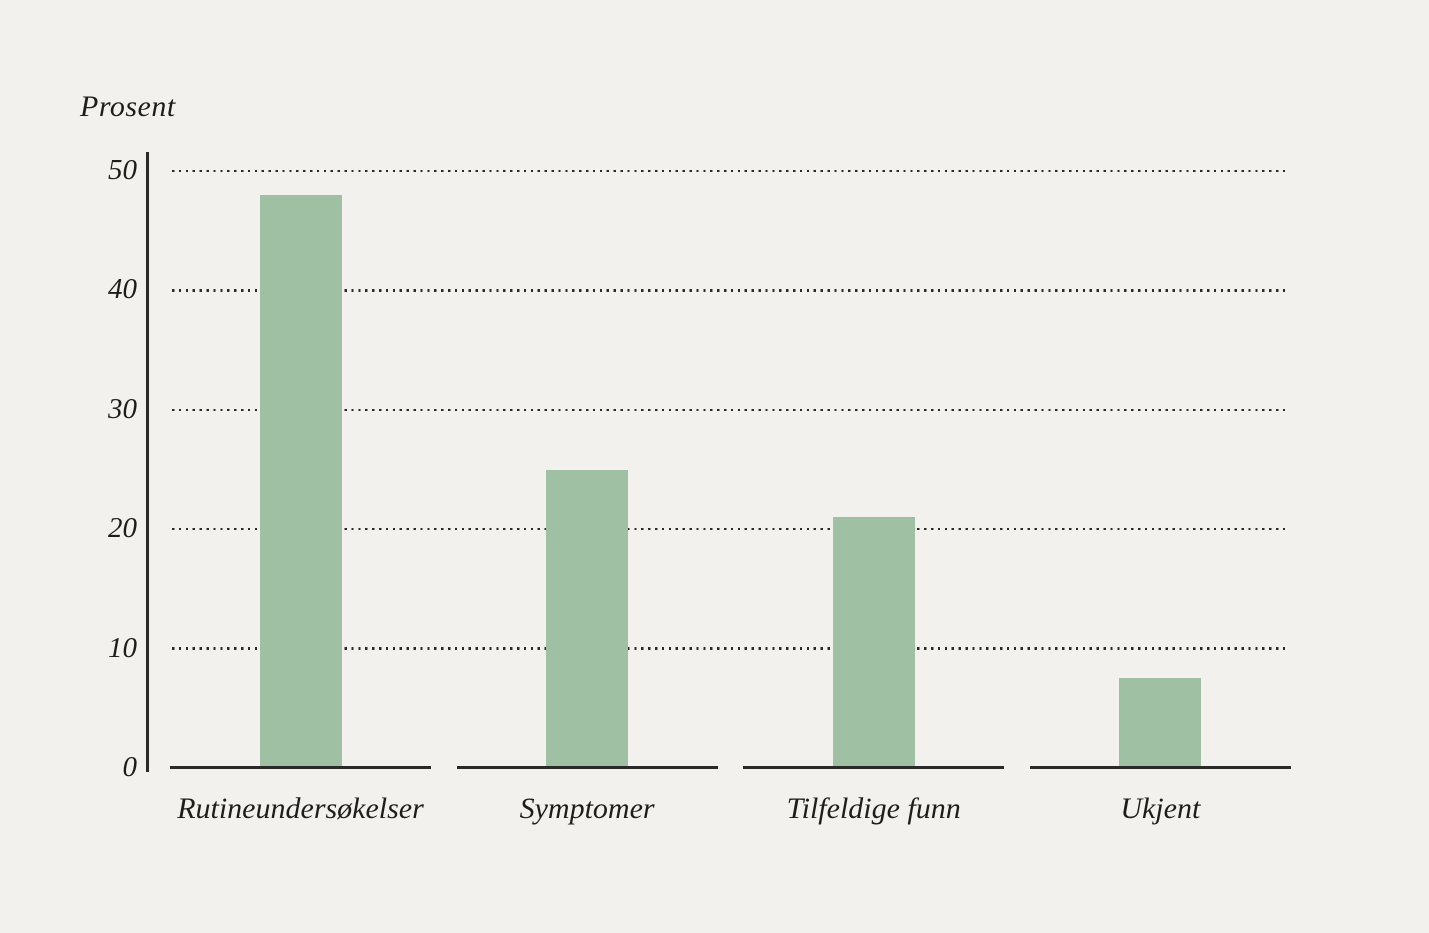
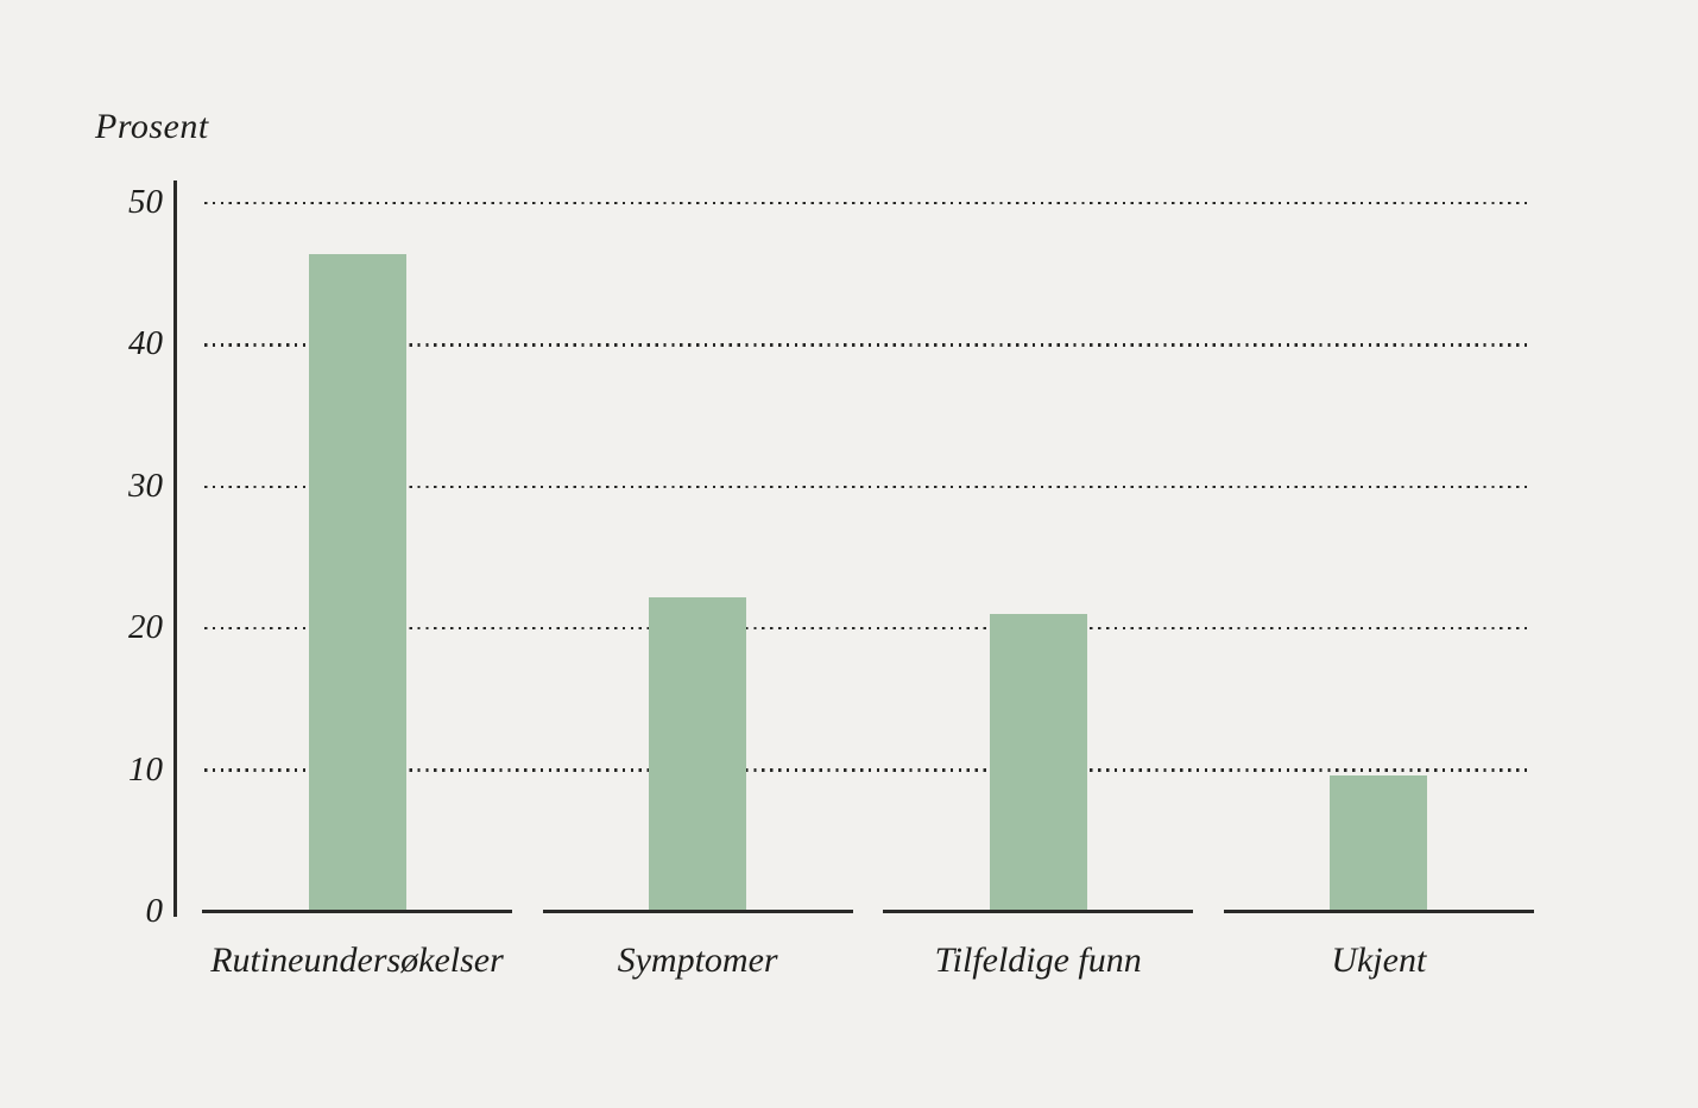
Rutineundersøkelser: 48.0 -> 46.4
Symptomer: 25.0 -> 22.2
Ukjent: 7.5 -> 9.6
